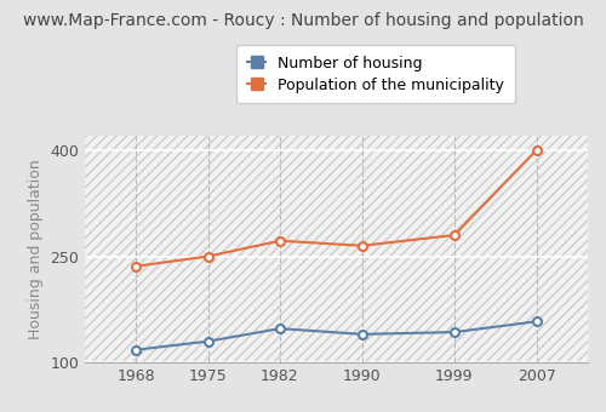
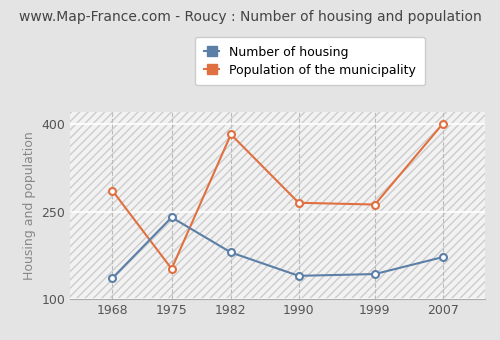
Number of housing/1968: 118 -> 136
Population of the municipality/1968: 236 -> 286
Number of housing/1975: 130 -> 240
Population of the municipality/1975: 250 -> 152
Number of housing/1982: 148 -> 180
Population of the municipality/1982: 272 -> 382
Population of the municipality/1999: 280 -> 262
Number of housing/2007: 158 -> 172
